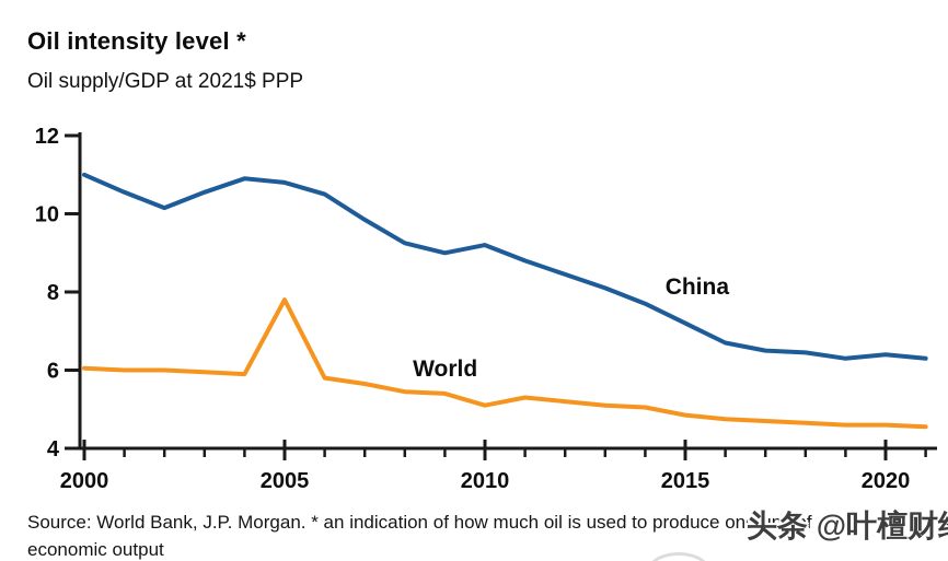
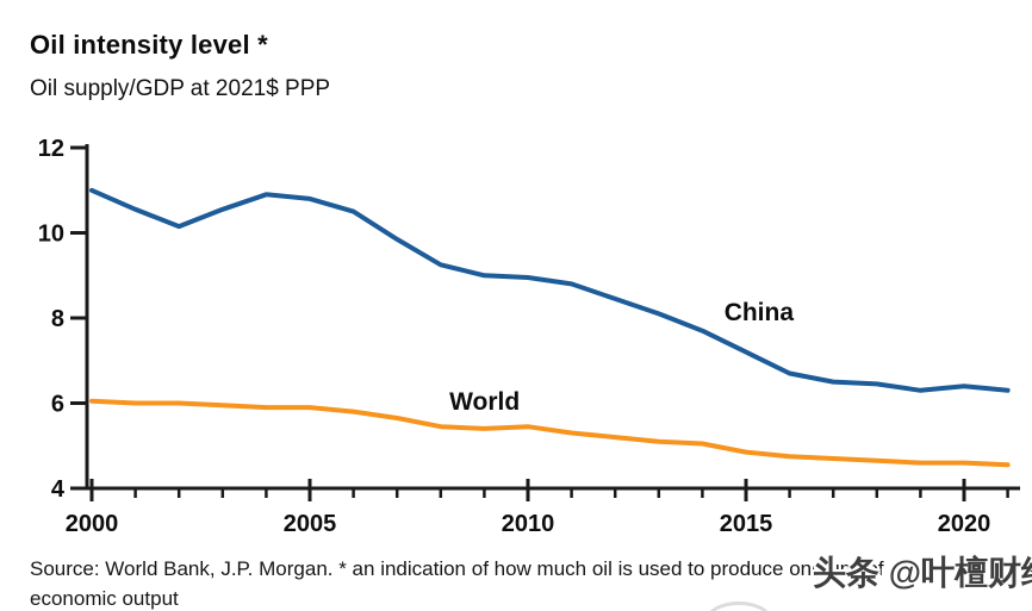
World/2005: 7.8 -> 5.9
China/2010: 9.2 -> 8.9
World/2010: 5.1 -> 5.5
